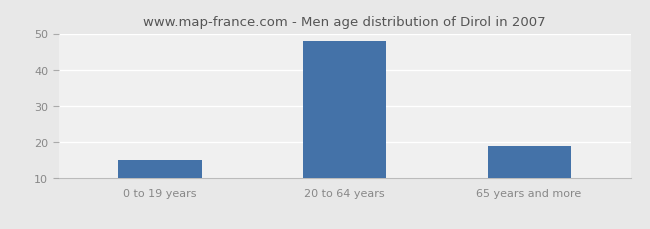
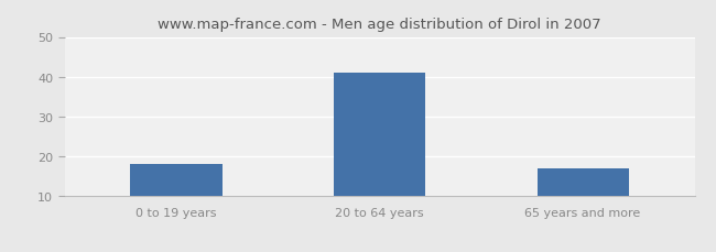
0 to 19 years: 15 -> 18
20 to 64 years: 48 -> 41
65 years and more: 19 -> 17
